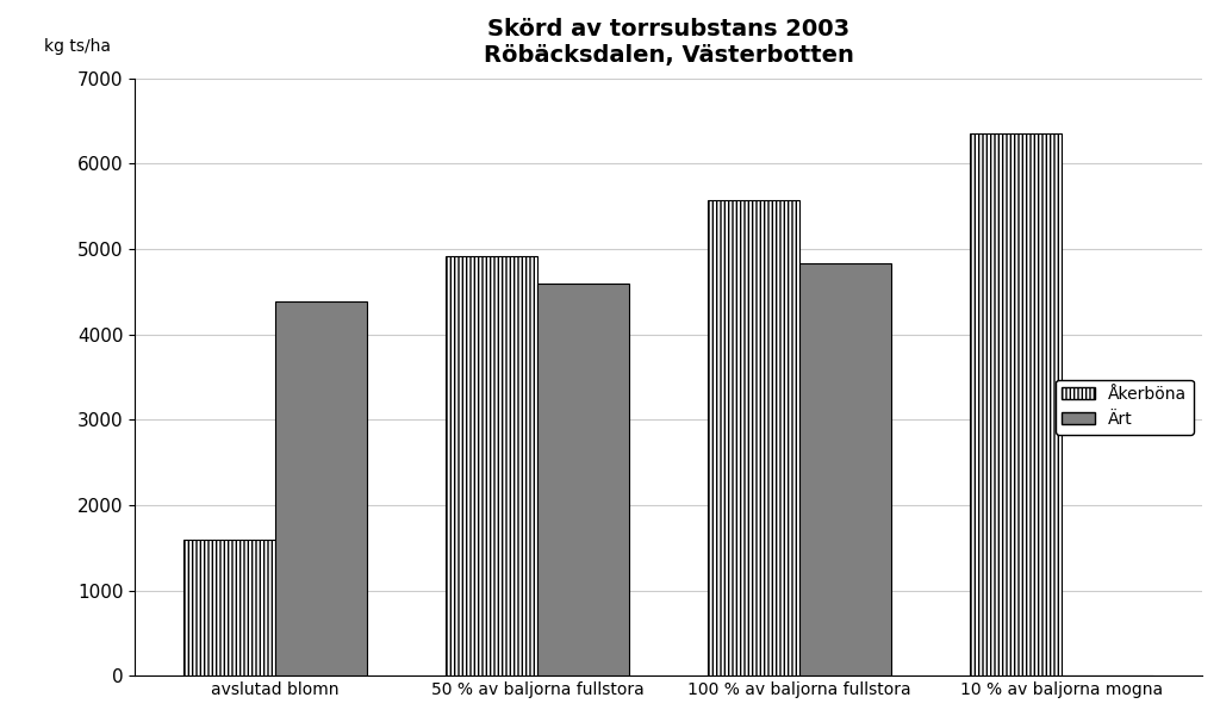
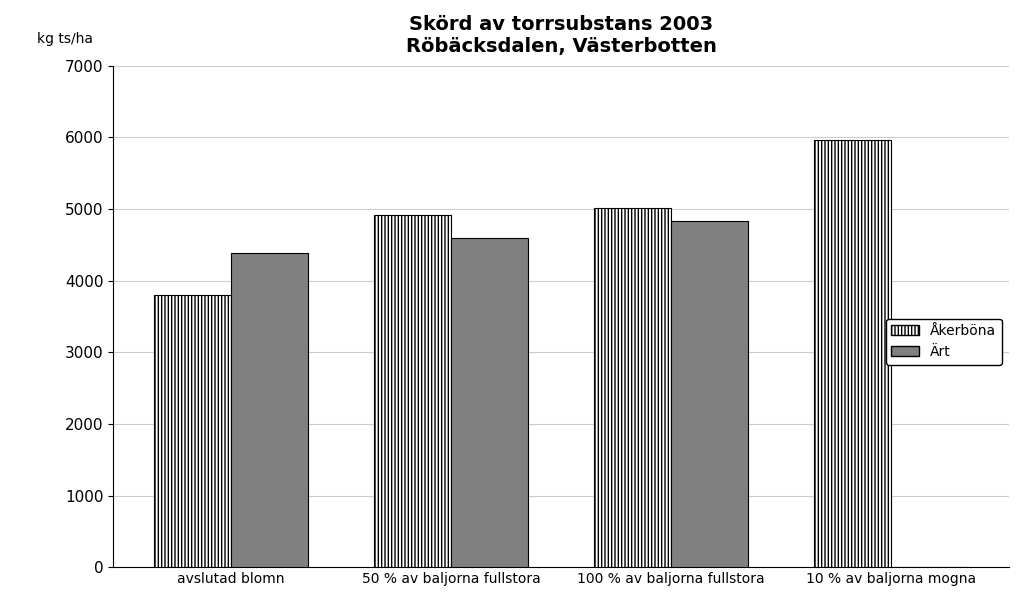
Åkerböna/avslutad blomn: 1600 -> 3800
Åkerböna/100 % av baljorna fullstora: 5580 -> 5010
Åkerböna/10 % av baljorna mogna: 6360 -> 5960
